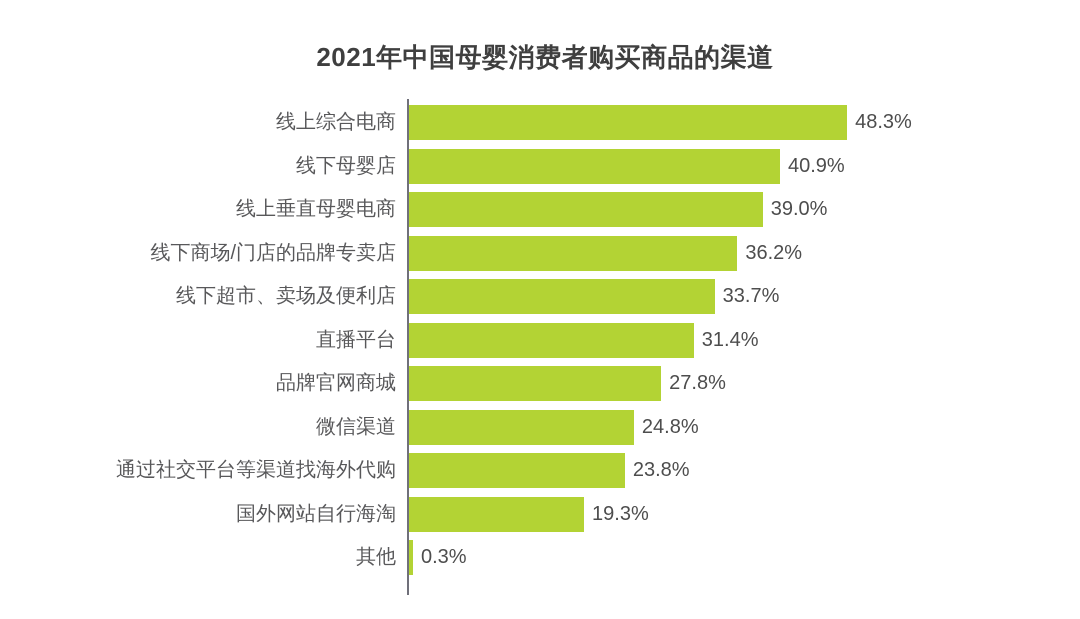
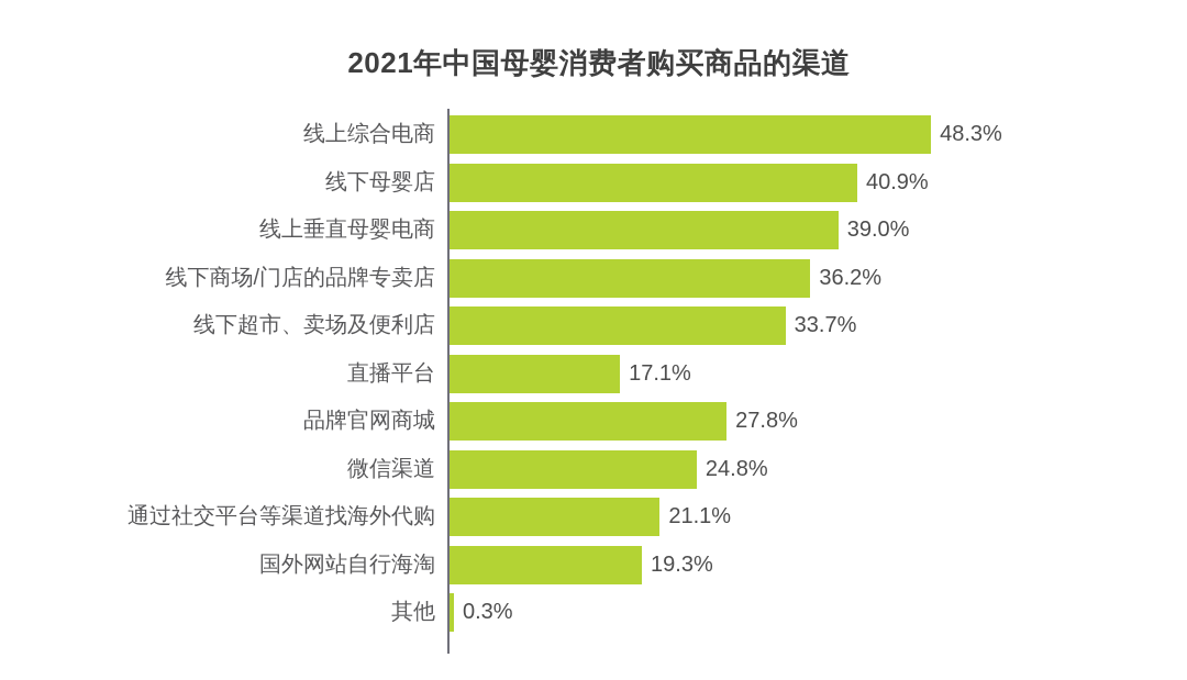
直播平台: 31.4% -> 17.1%
通过社交平台等渠道找海外代购: 23.8% -> 21.1%
